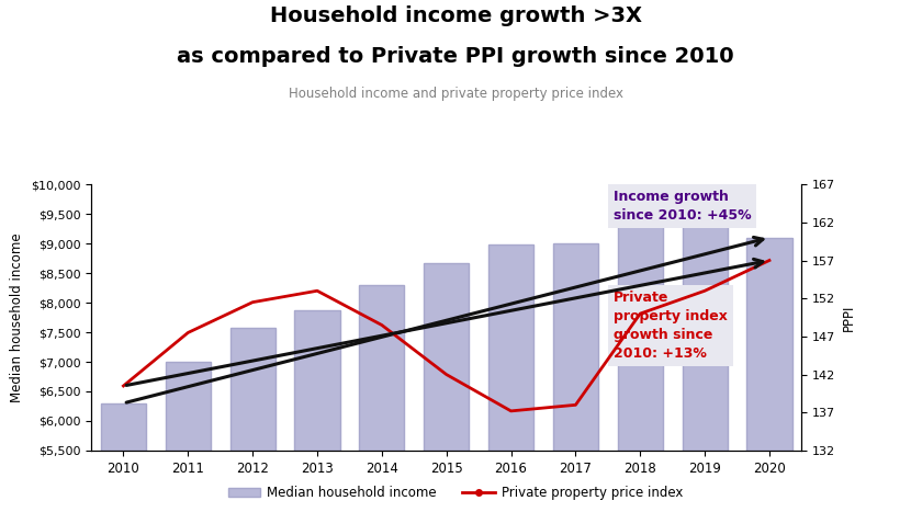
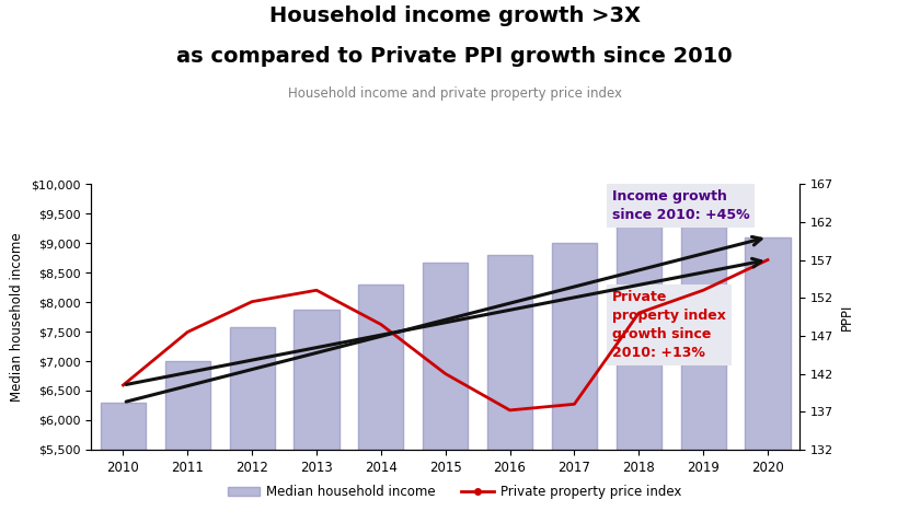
Median household income/2016: $8,980 -> $8,800
